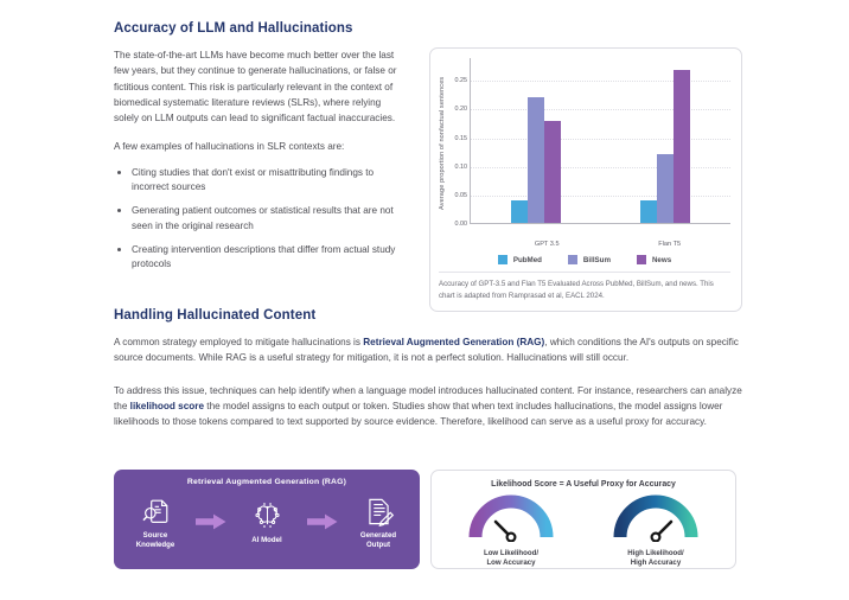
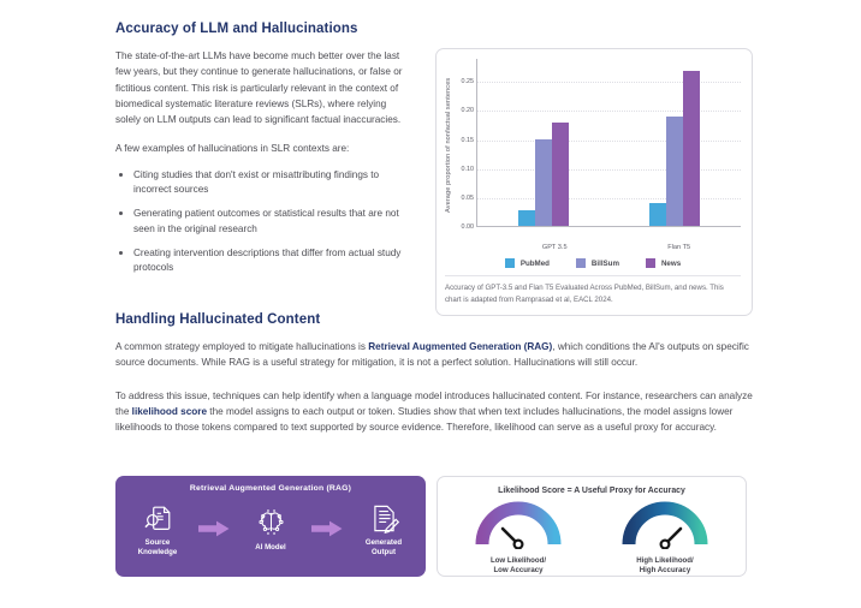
PubMed/GPT 3.5: 0.04 -> 0.03
BillSum/GPT 3.5: 0.22 -> 0.15
BillSum/Flan T5: 0.12 -> 0.19
